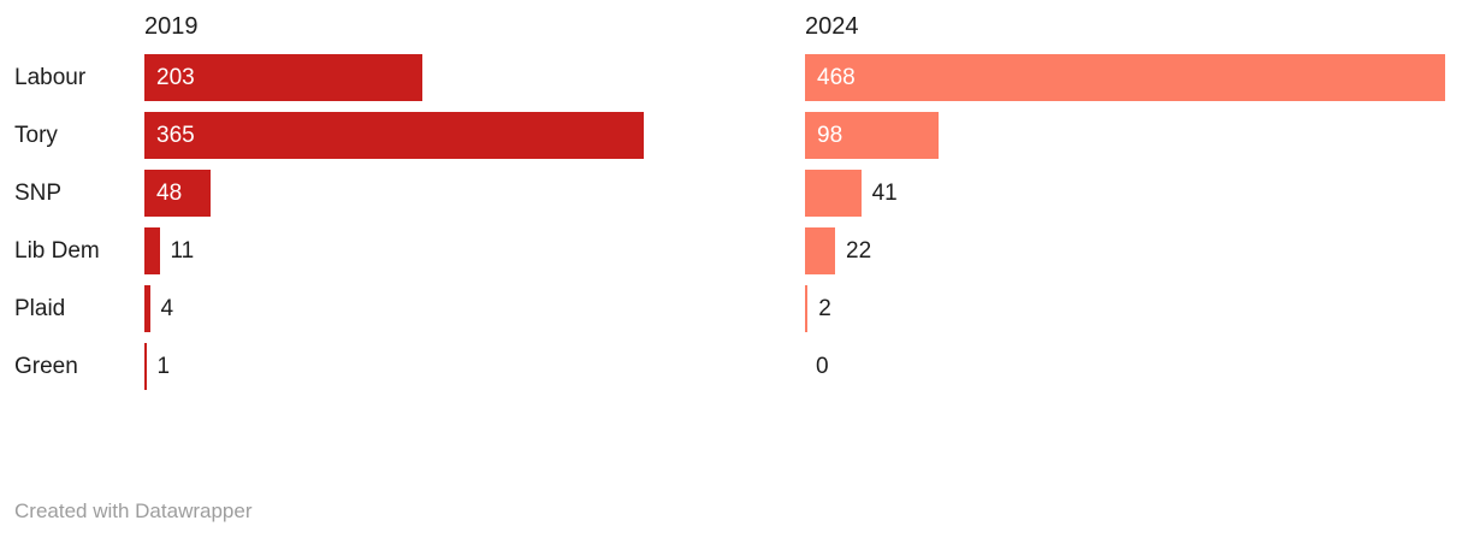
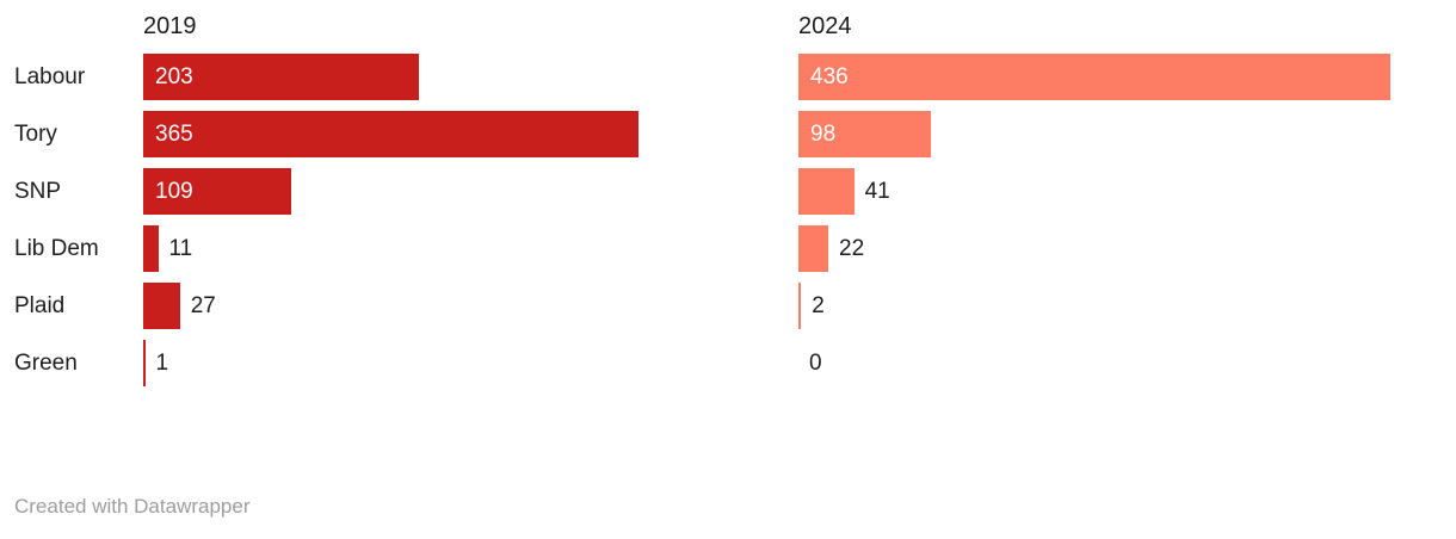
2024/Labour: 468 -> 436
2019/SNP: 48 -> 109
2019/Plaid: 4 -> 27
